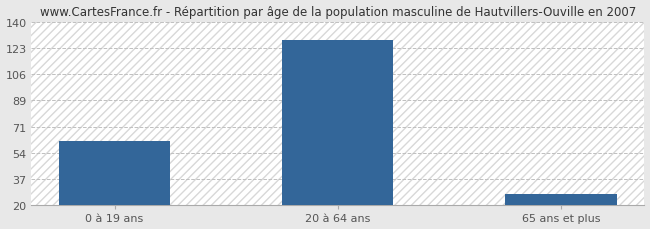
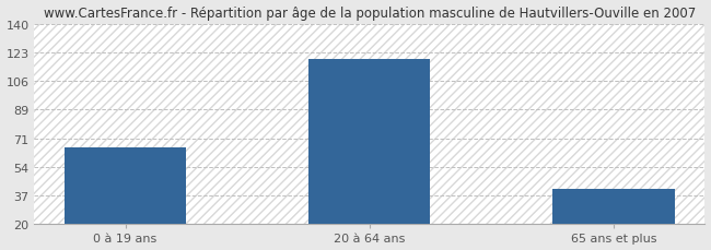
0 à 19 ans: 62 -> 66
20 à 64 ans: 128 -> 119
65 ans et plus: 27 -> 41
